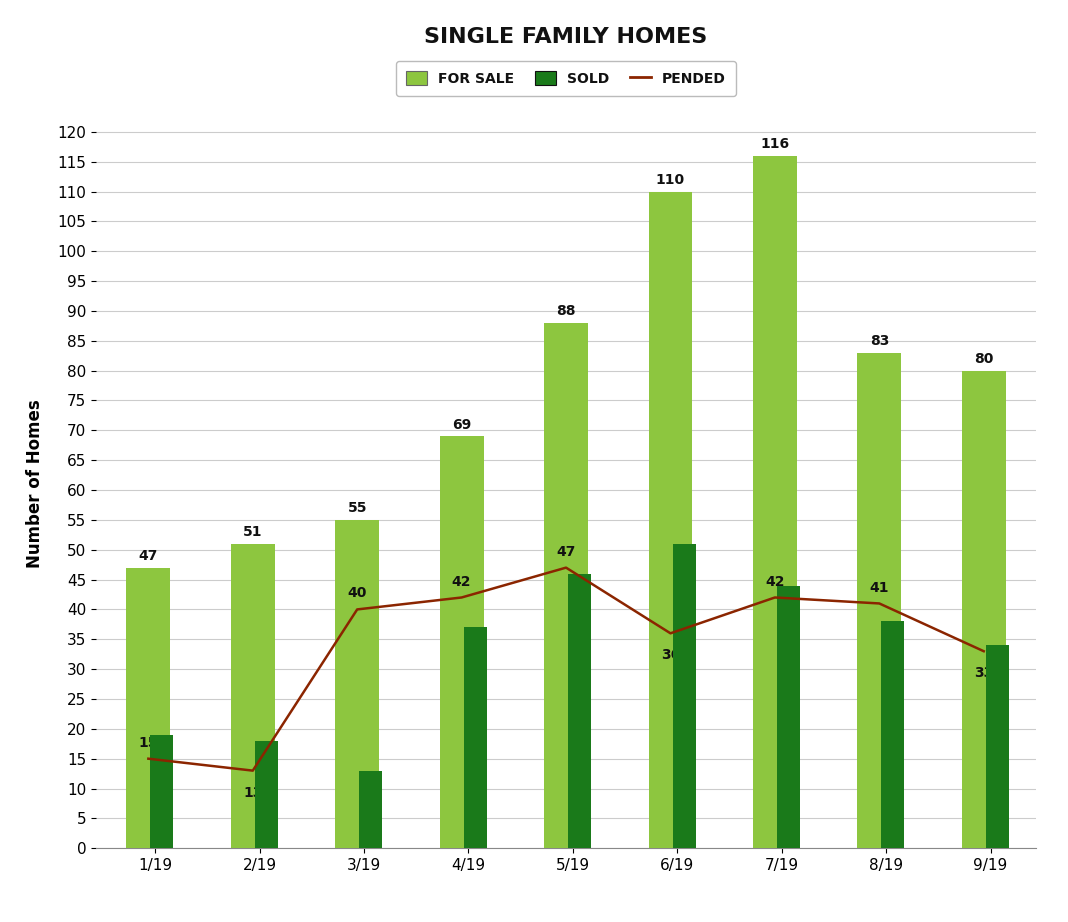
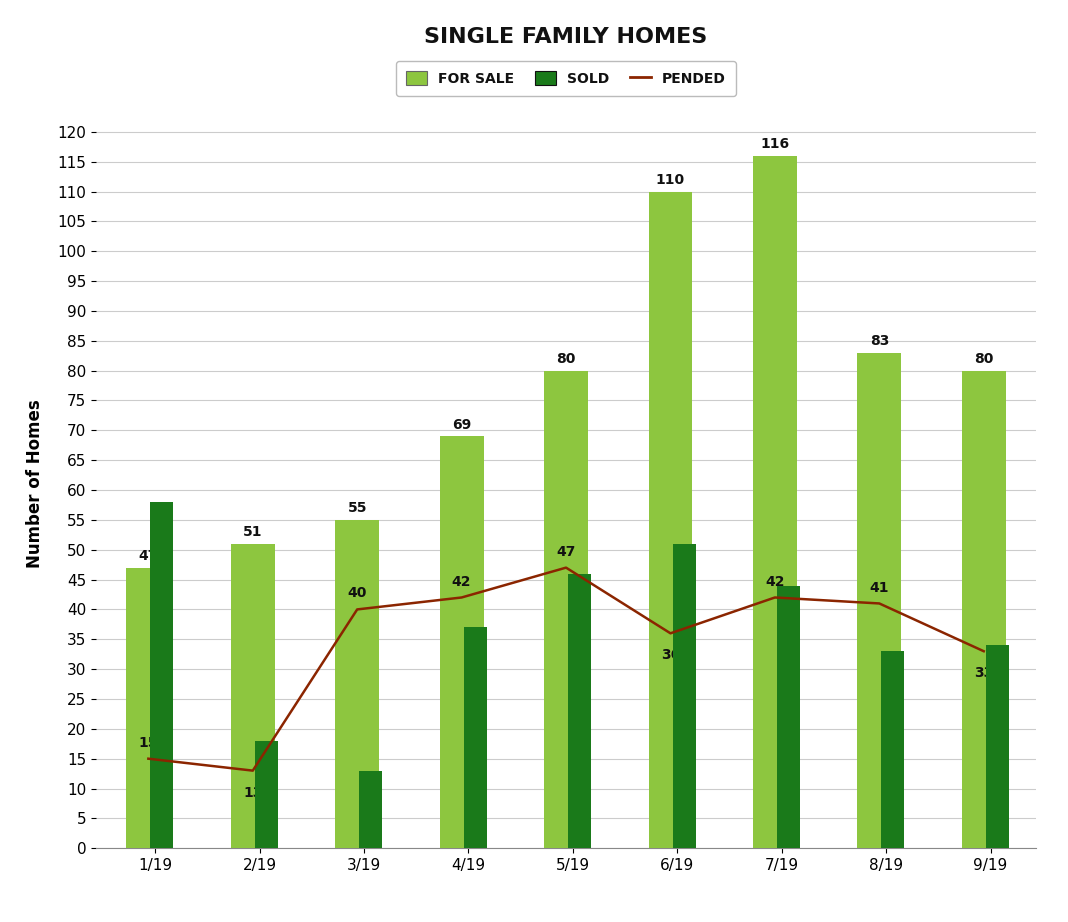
SOLD/1/19: 19 -> 58
FOR SALE/5/19: 88 -> 80
SOLD/8/19: 38 -> 33
